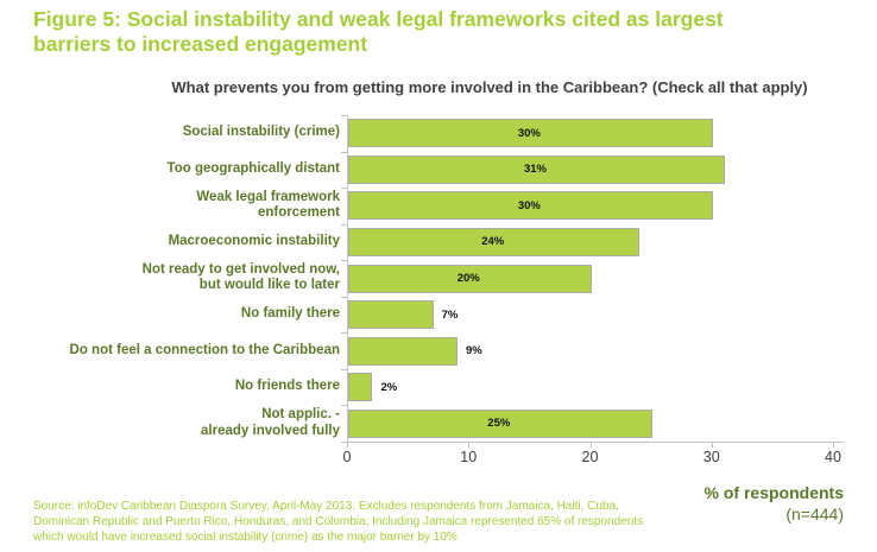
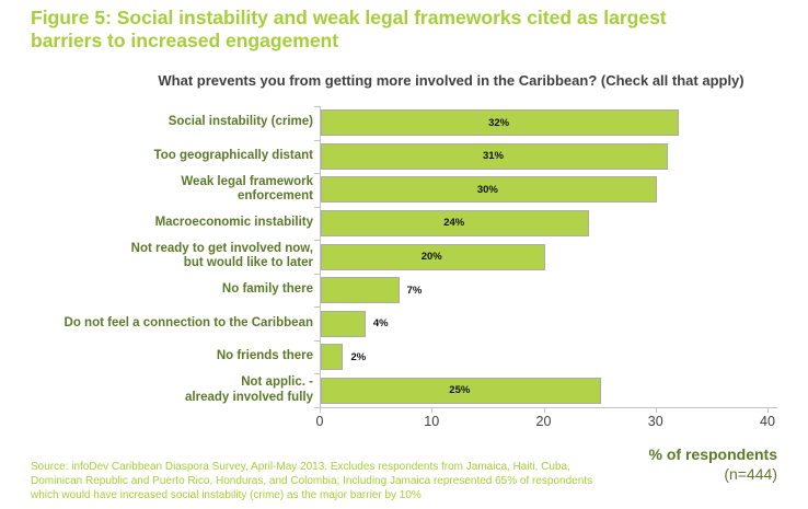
Social instability (crime): 30% -> 32%
Do not feel a connection to the Caribbean: 9% -> 4%
